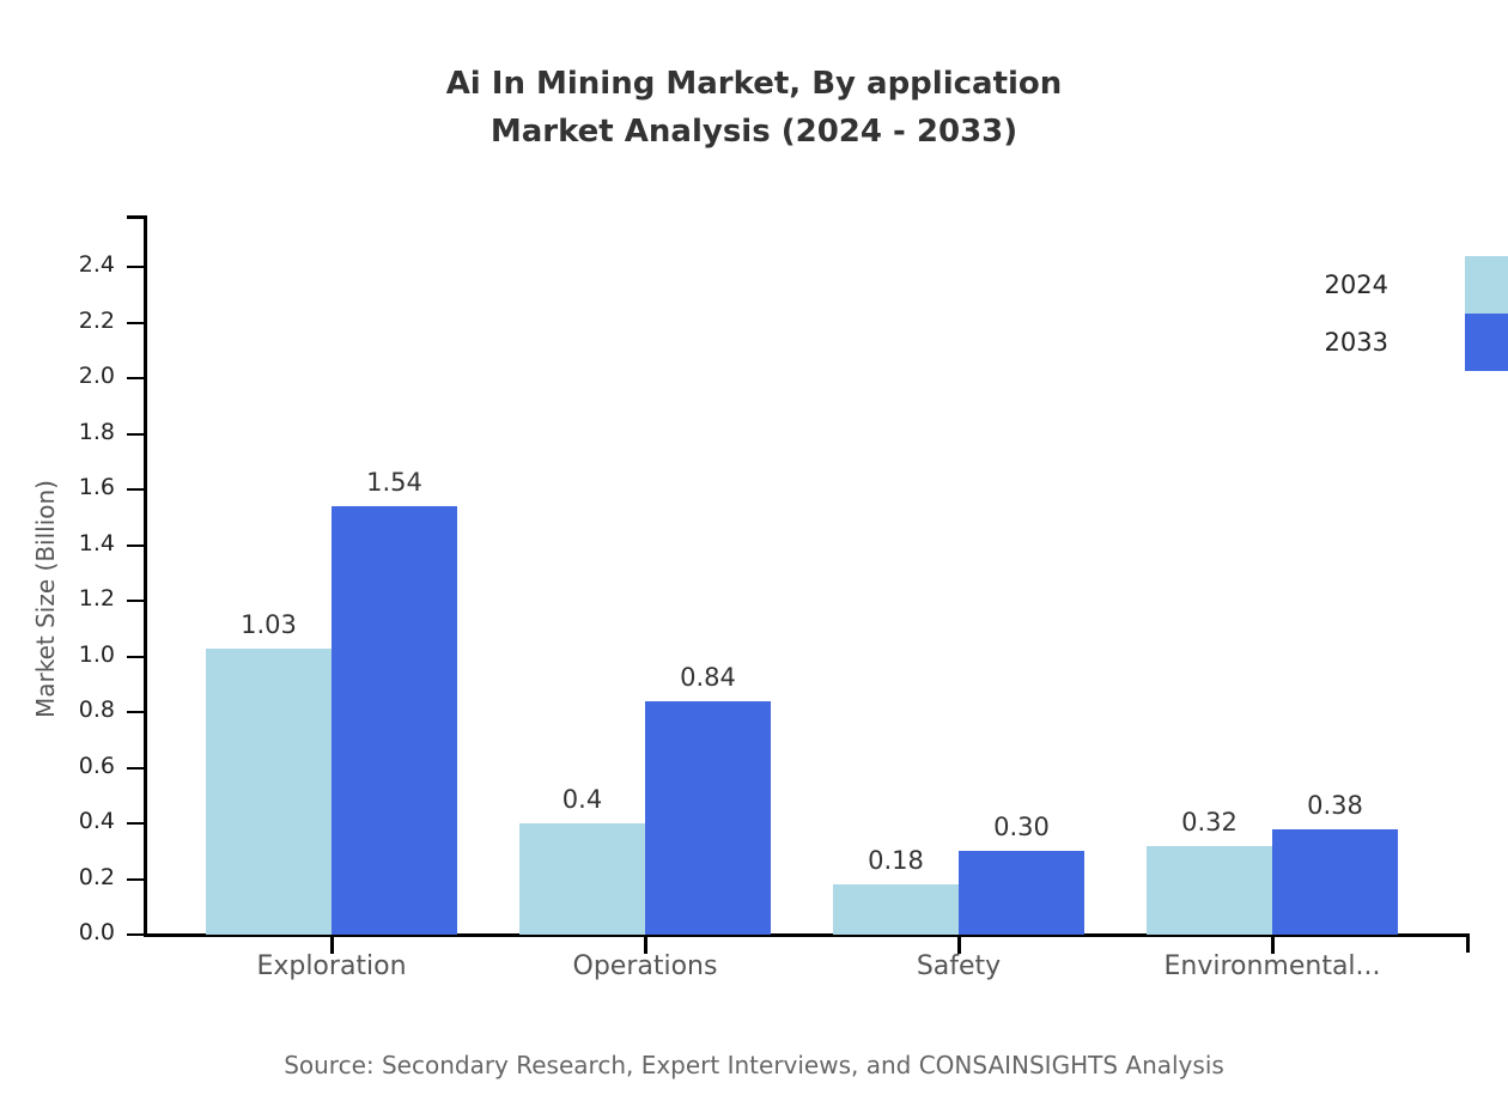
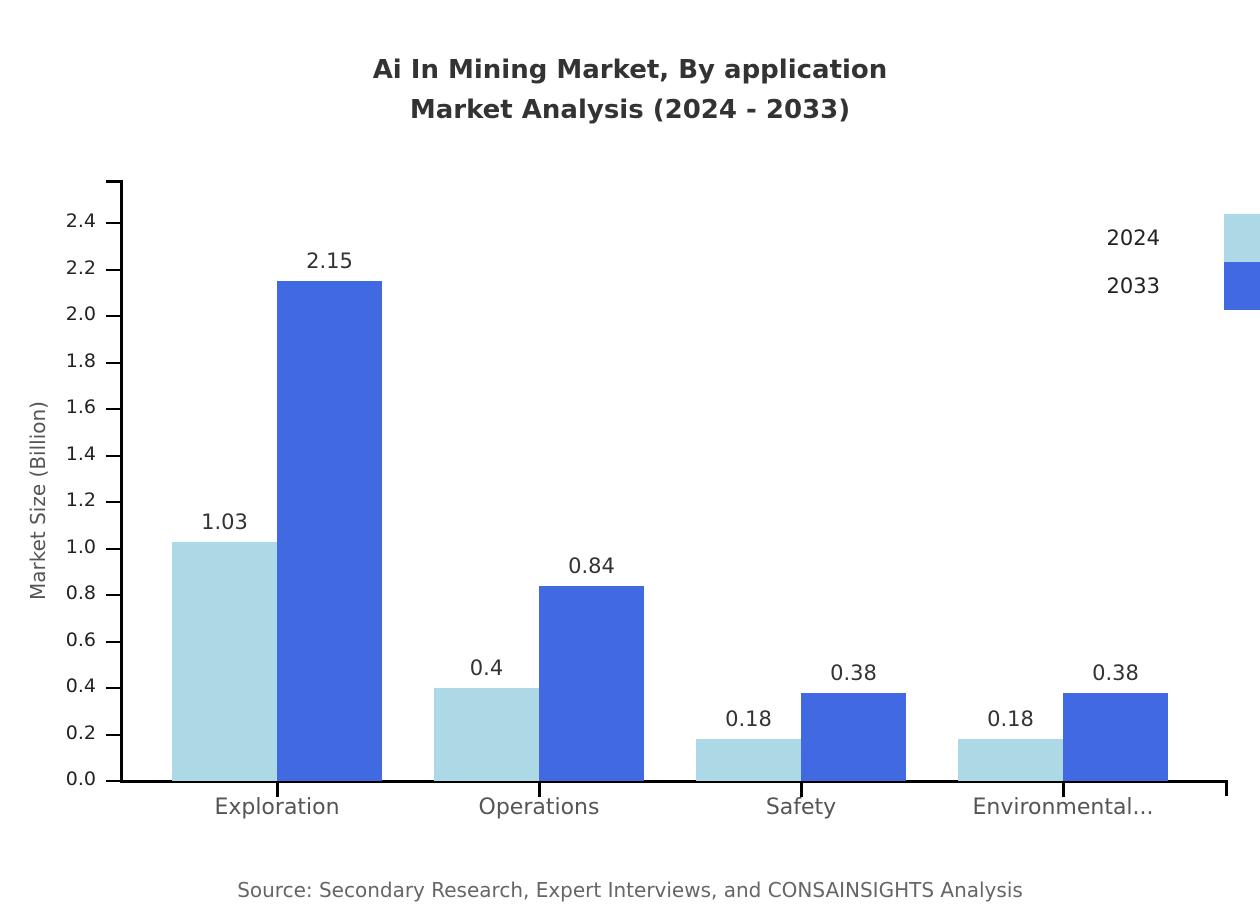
2033/Exploration: 1.54 -> 2.15
2033/Safety: 0.30 -> 0.38
2024/Environmental...: 0.32 -> 0.18
